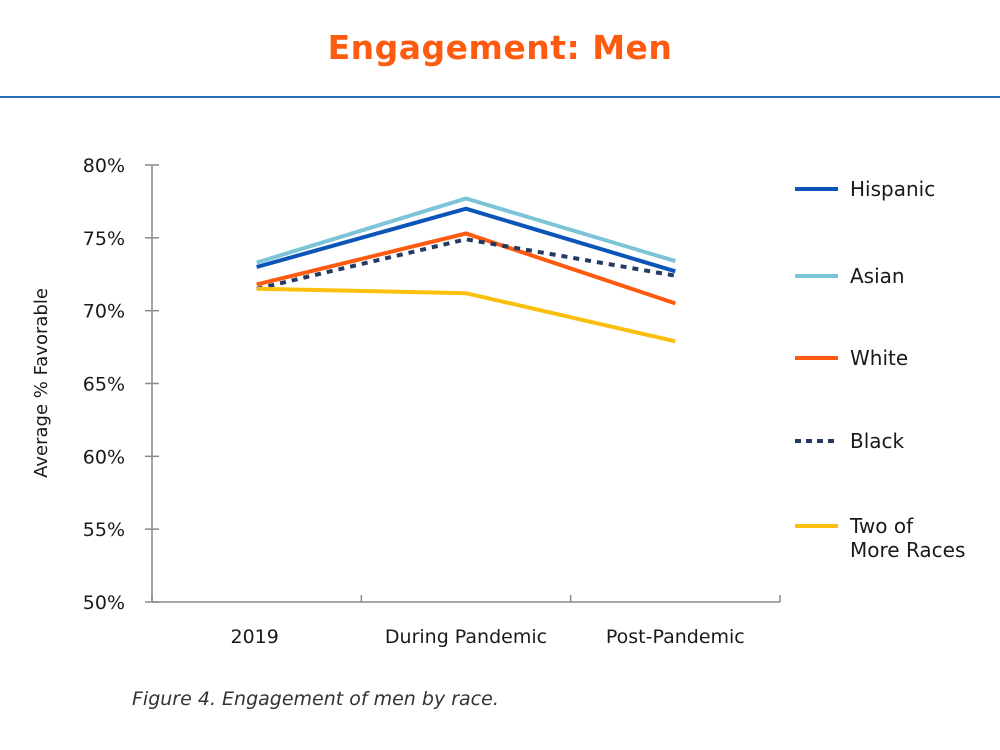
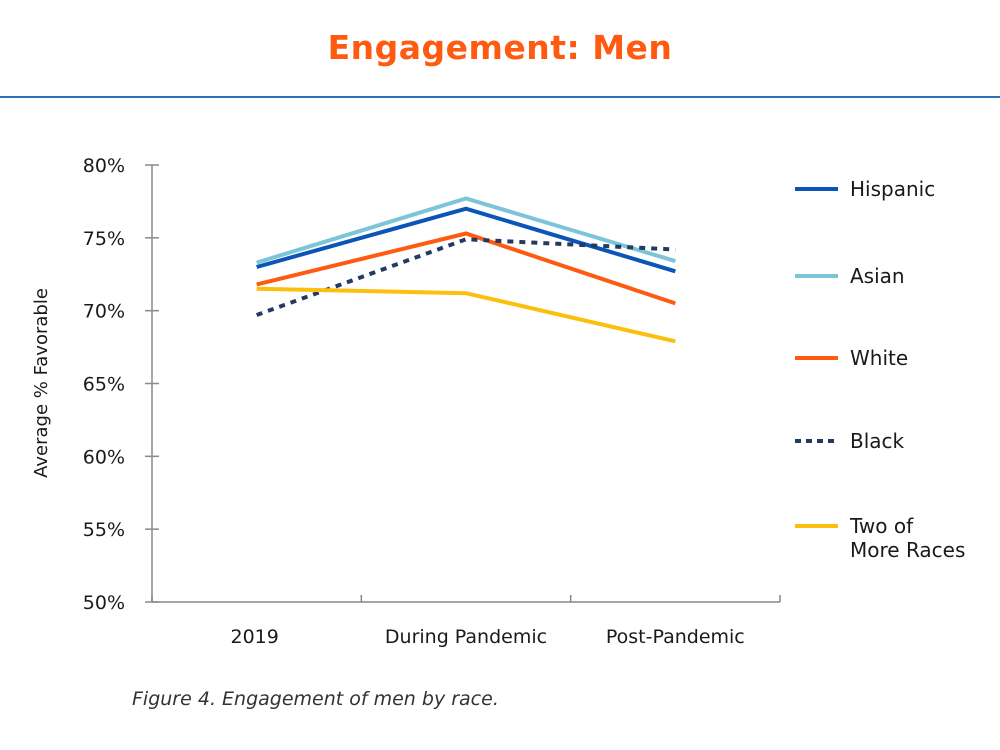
Black/2019: 71.5% -> 69.7%
Black/Post-Pandemic: 72.4% -> 74.2%
